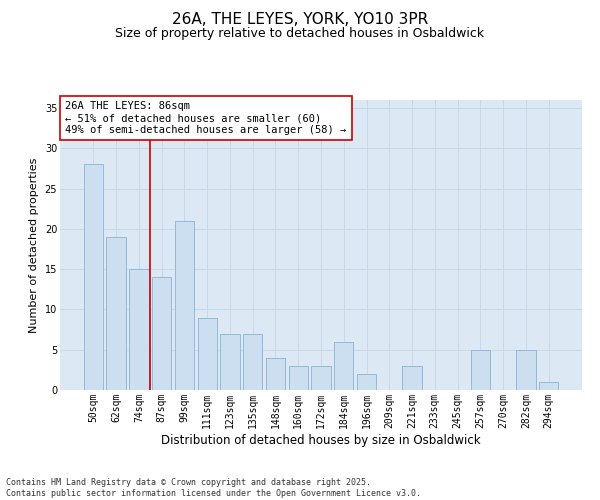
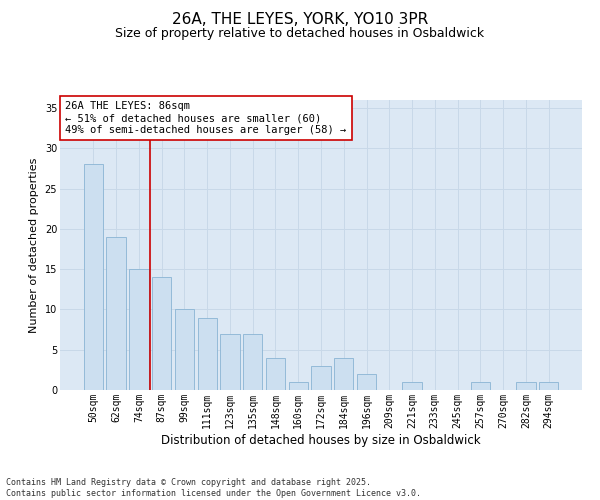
99sqm: 21 -> 10
160sqm: 3 -> 1
184sqm: 6 -> 4
221sqm: 3 -> 1
257sqm: 5 -> 1
282sqm: 5 -> 1
